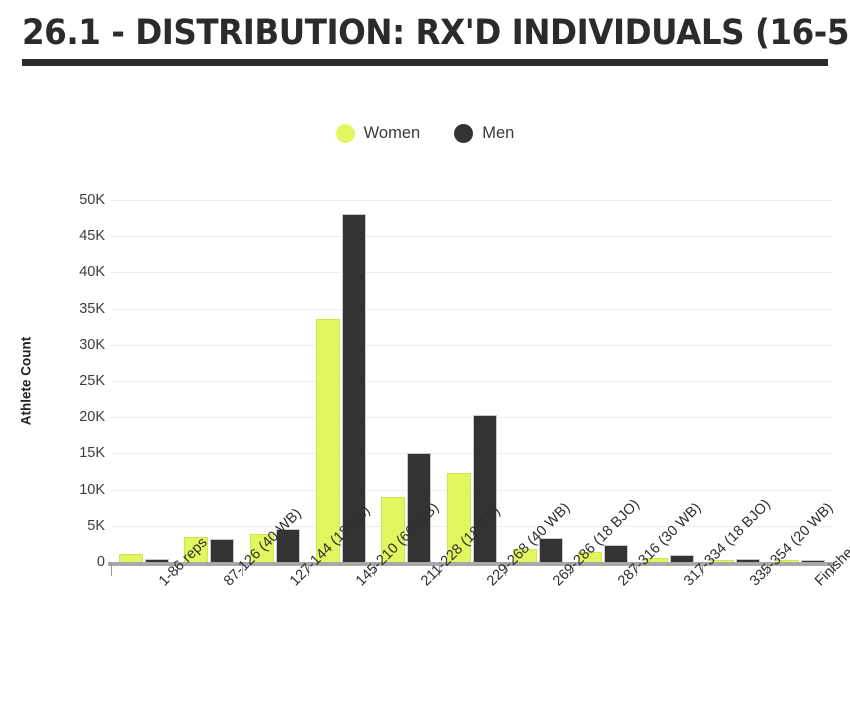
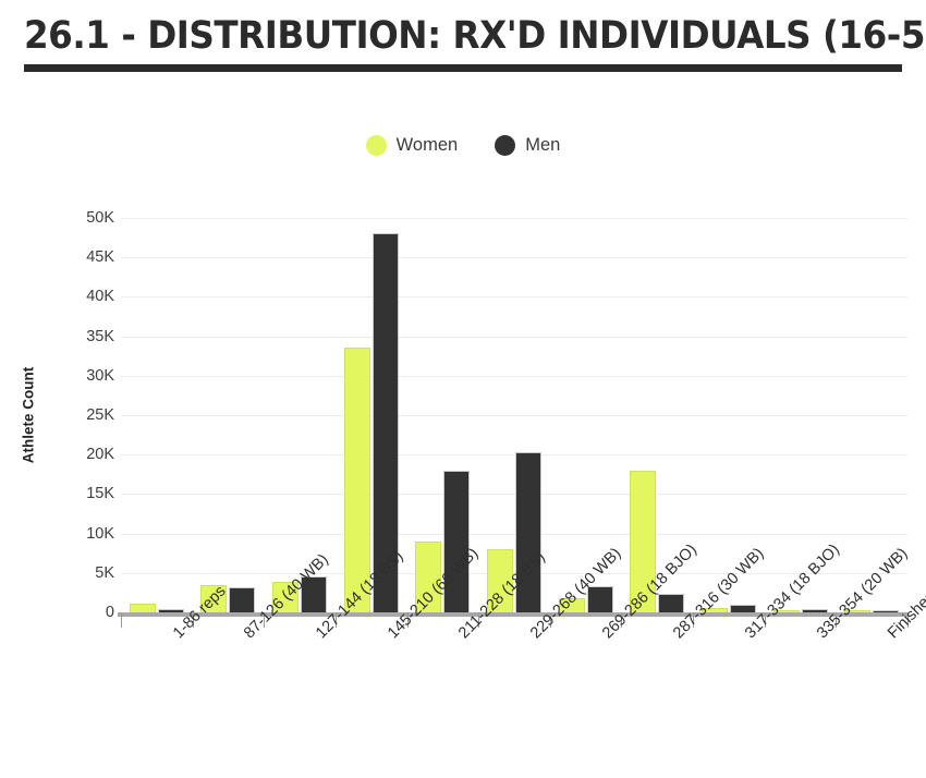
Men/211-228 (18 BS): 15K -> 18K
Women/229-268 (40 WB): 12K -> 8K
Women/287-316 (30 WB): 1K -> 18K
